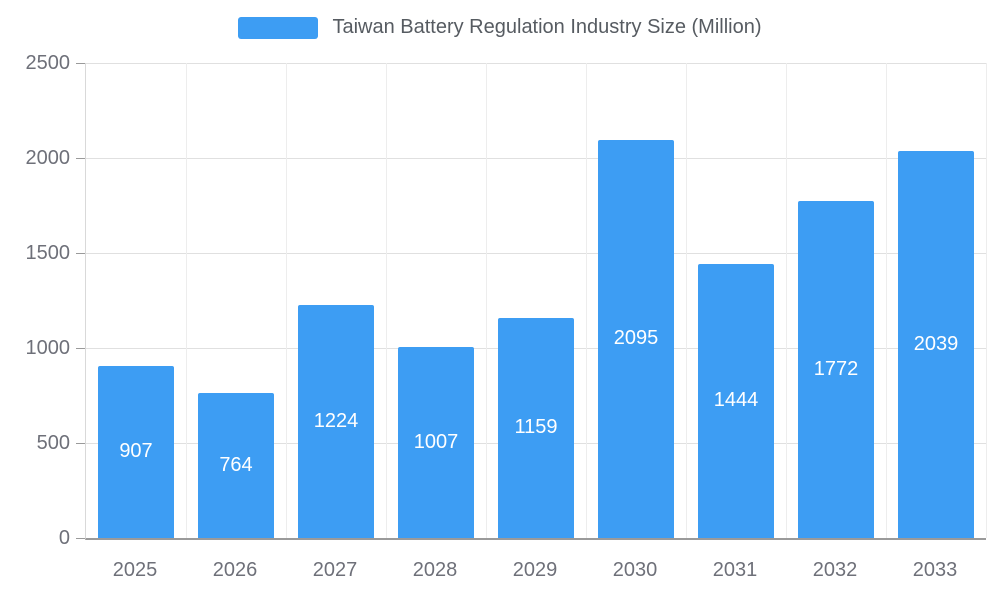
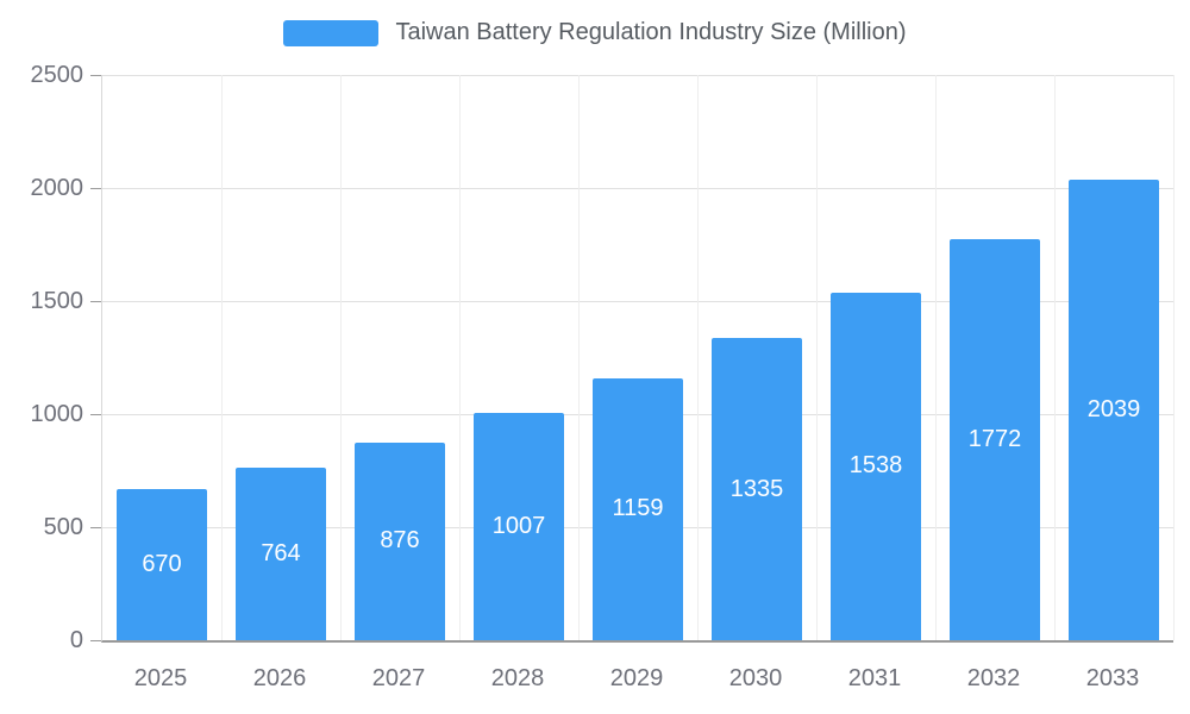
2025: 907 -> 670
2027: 1224 -> 876
2030: 2095 -> 1335
2031: 1444 -> 1538
